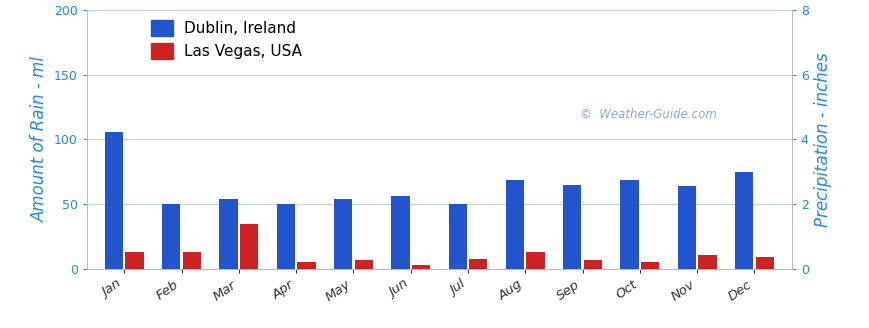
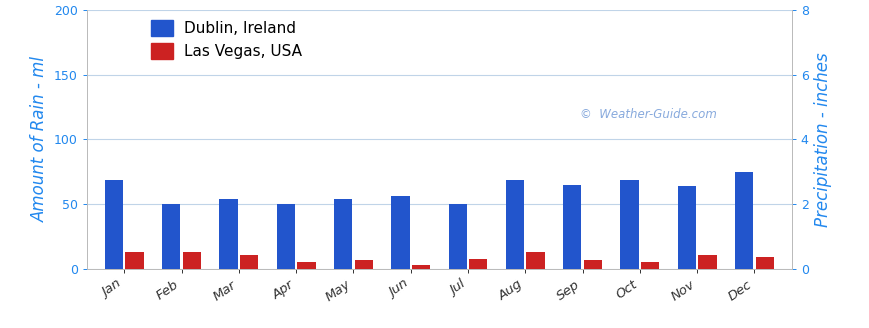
Dublin, Ireland/Jan: 106 -> 69
Las Vegas, USA/Mar: 35 -> 11
